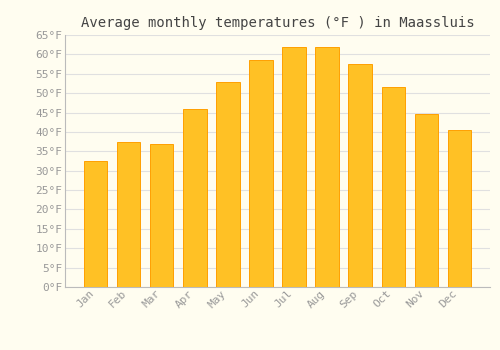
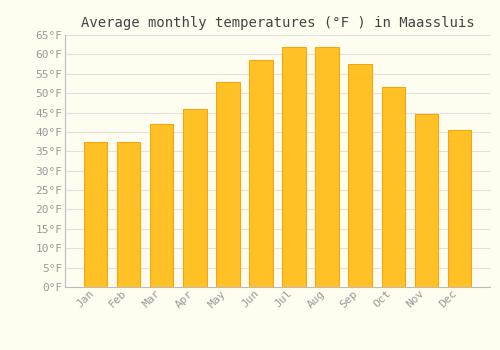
Jan: 32.5°F -> 37.5°F
Mar: 37.0°F -> 42.0°F
